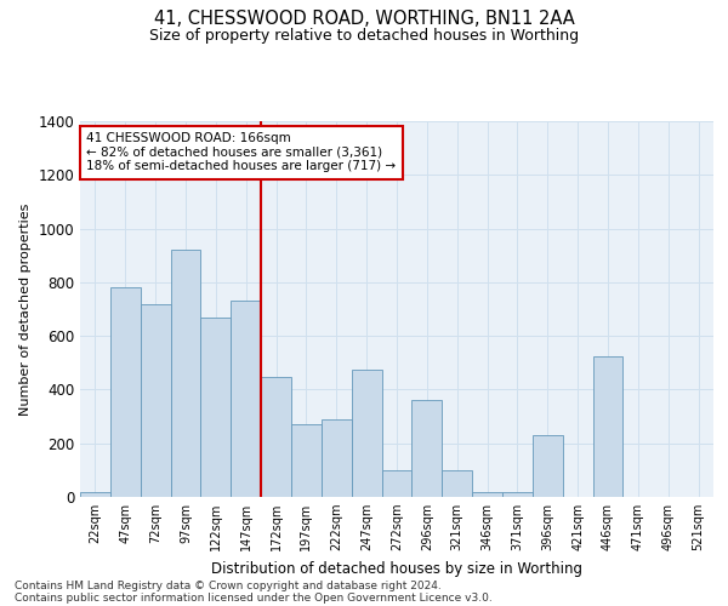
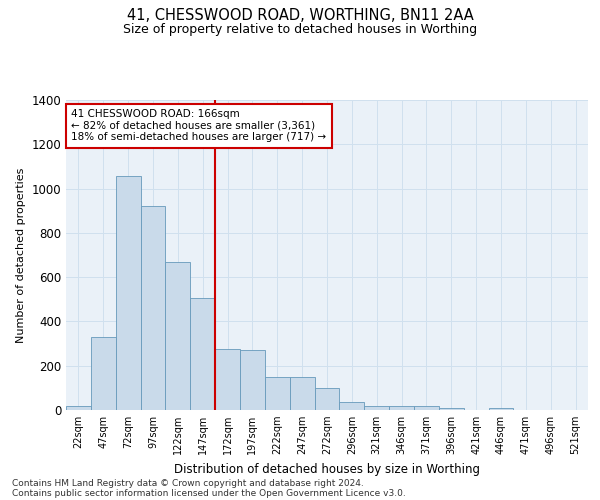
47sqm: 780 -> 330
72sqm: 720 -> 1055
147sqm: 730 -> 505
172sqm: 445 -> 275
222sqm: 290 -> 150
247sqm: 475 -> 150
296sqm: 360 -> 35
321sqm: 100 -> 20
396sqm: 230 -> 10
446sqm: 525 -> 8
